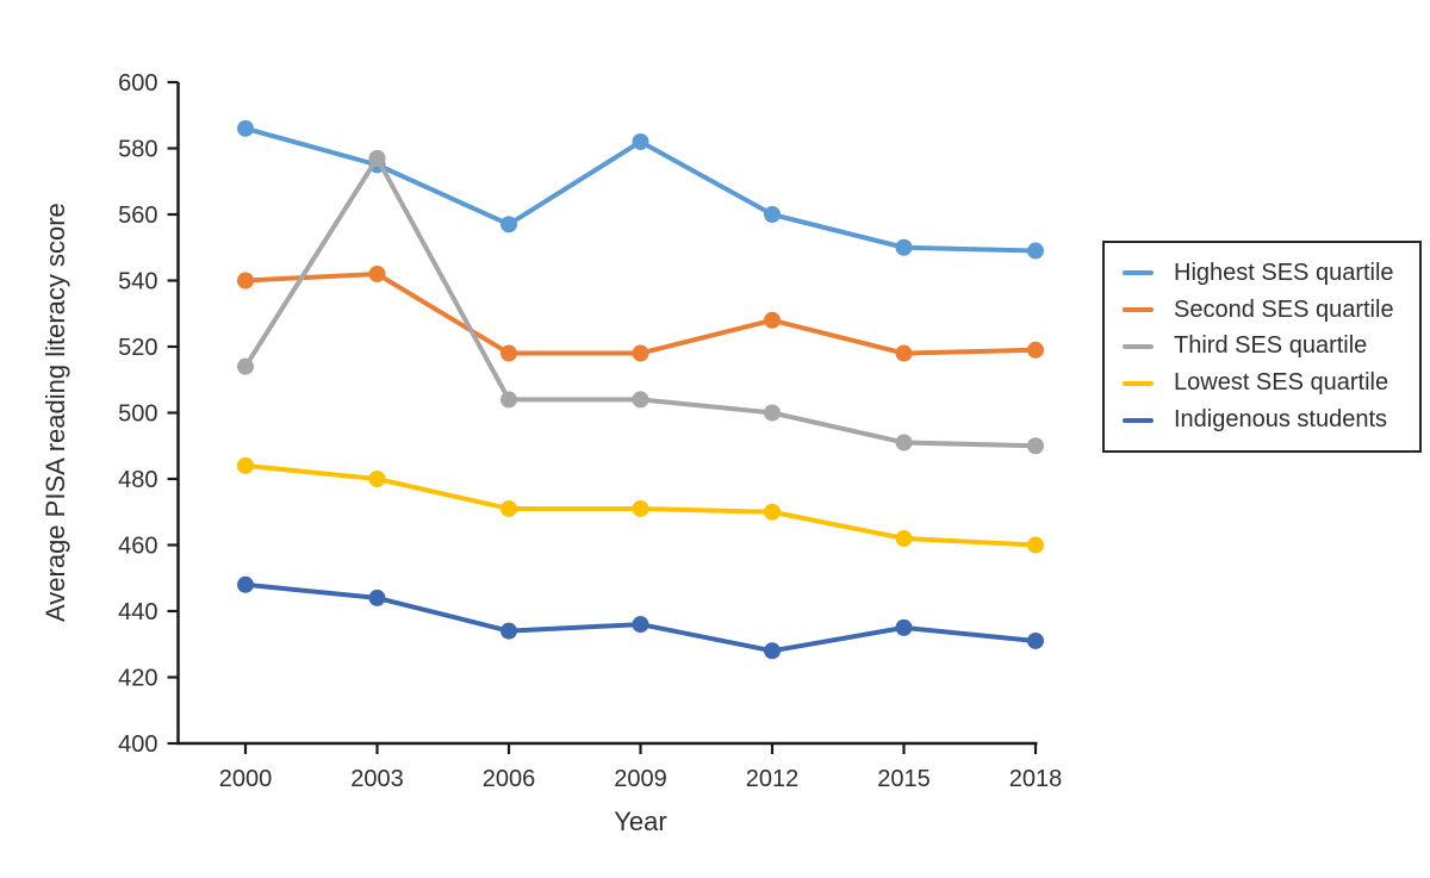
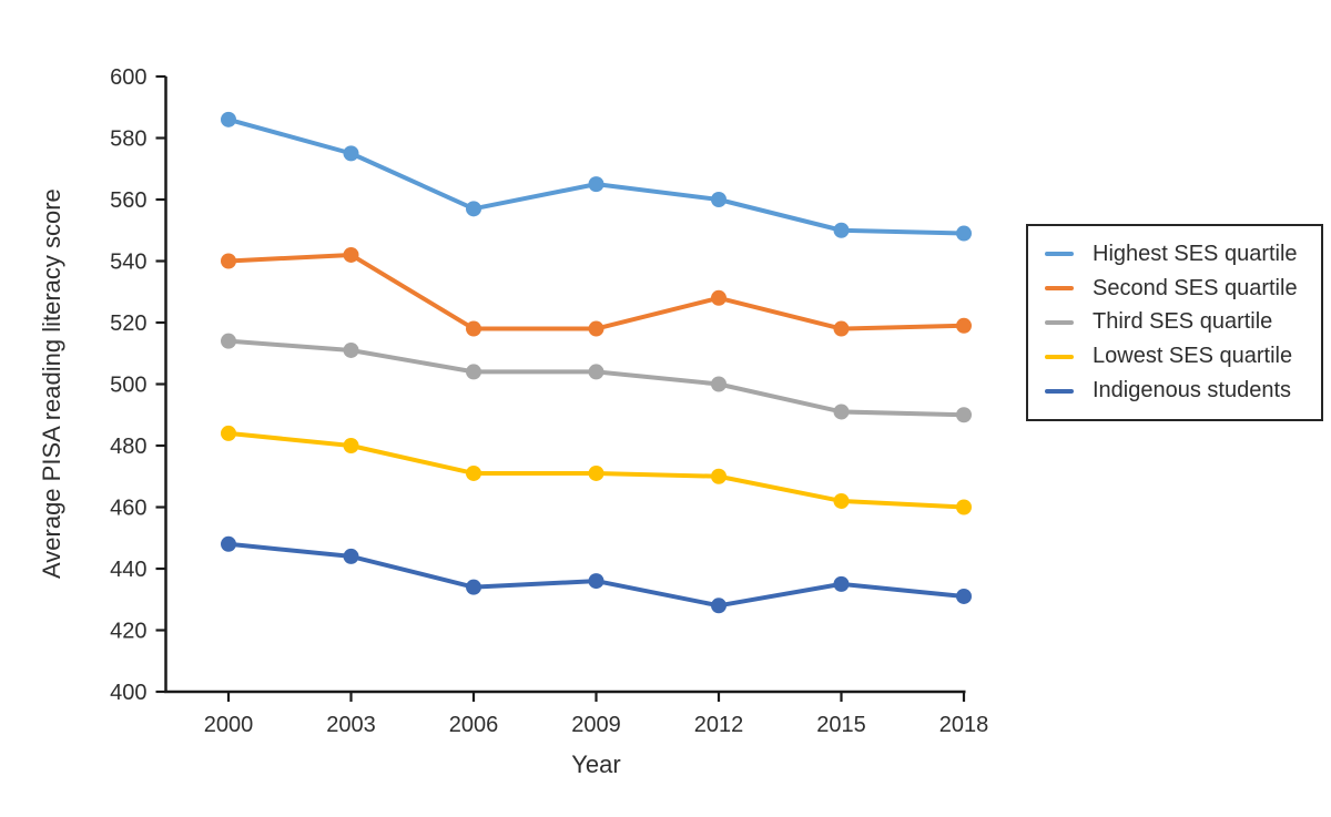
Third SES quartile/2003: 577 -> 511
Highest SES quartile/2009: 582 -> 565
